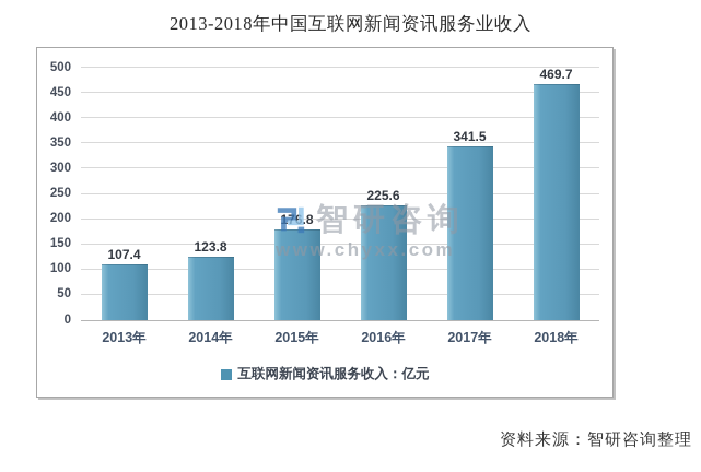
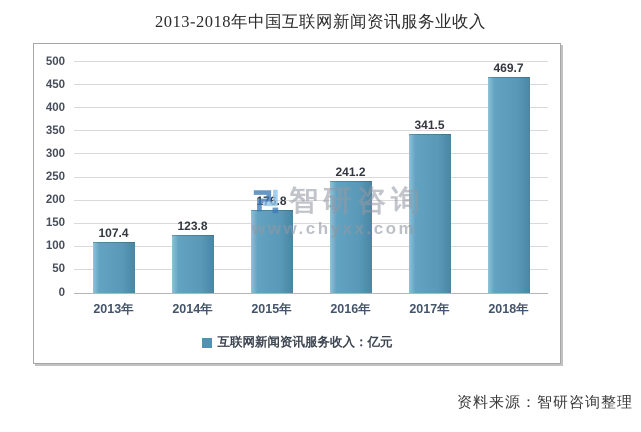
2016年: 225.6 -> 241.2
